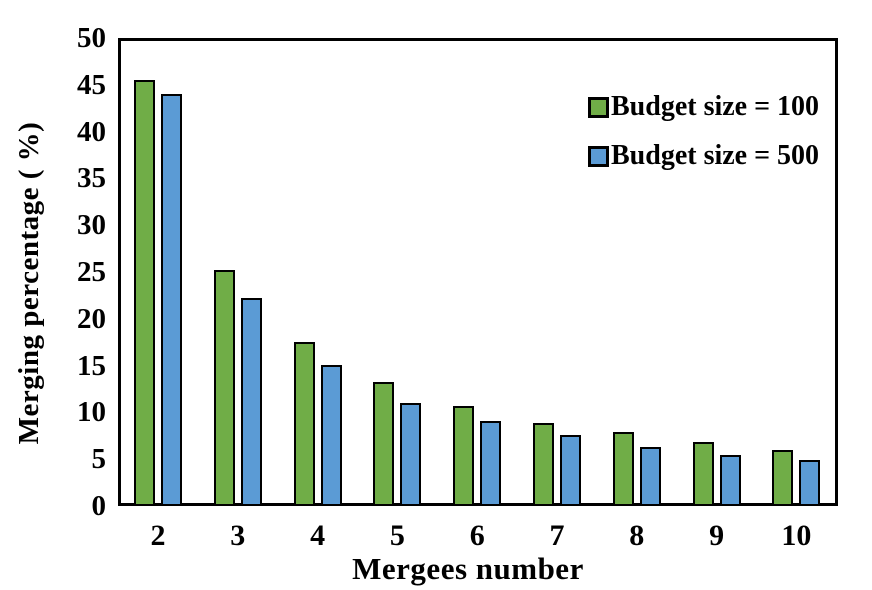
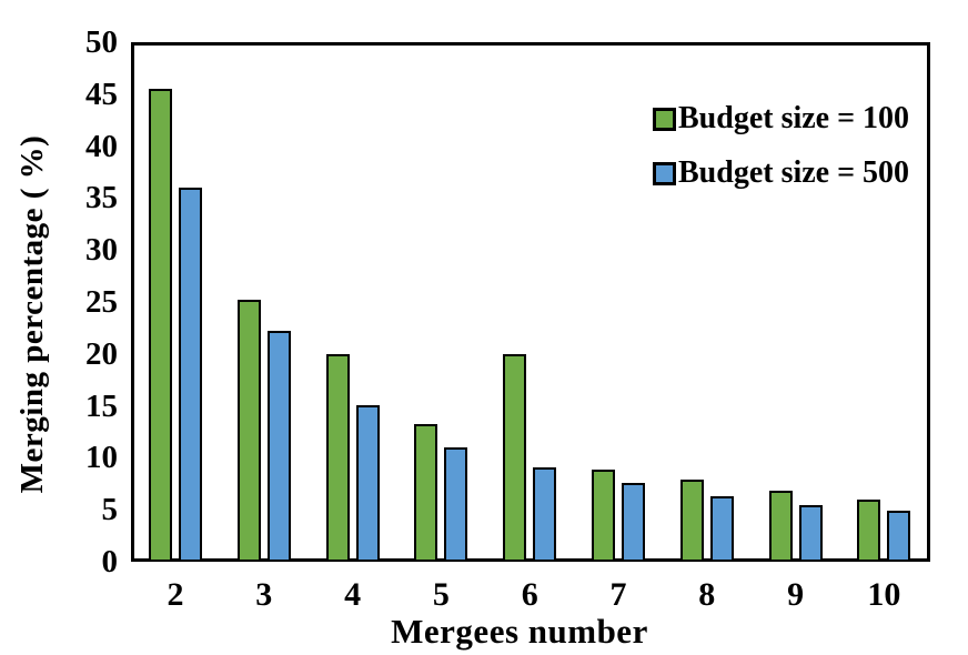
Budget size = 500/2: 44 -> 36
Budget size = 100/4: 18 -> 20
Budget size = 100/6: 11 -> 20
